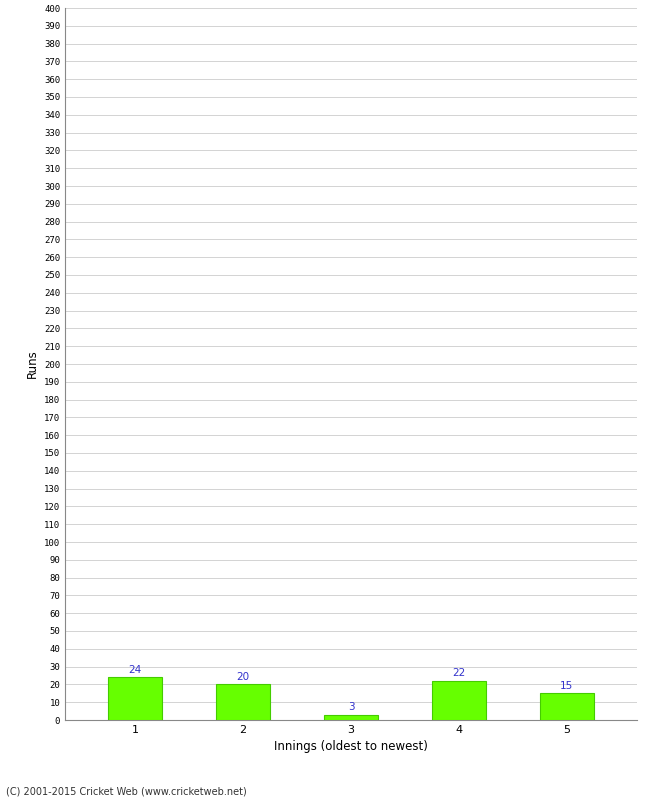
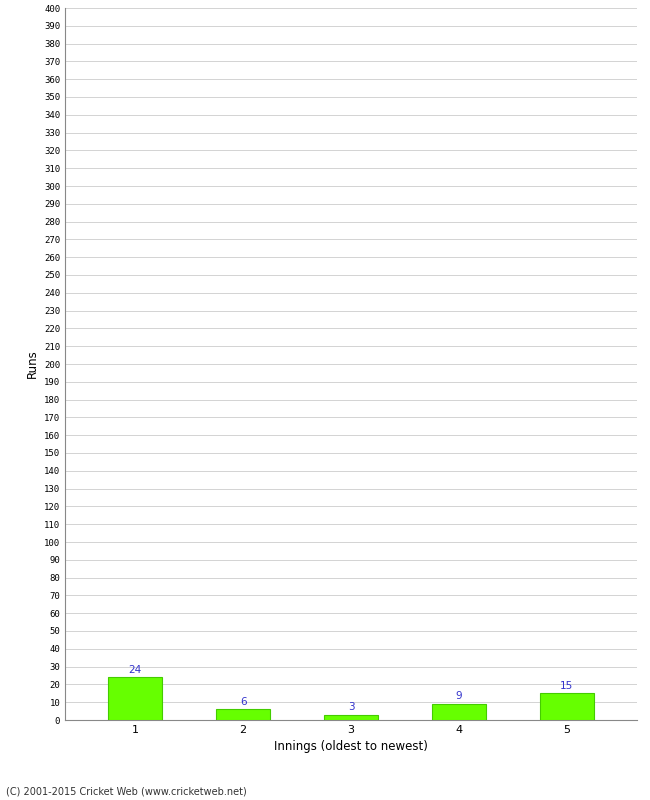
2: 20 -> 6
4: 22 -> 9
